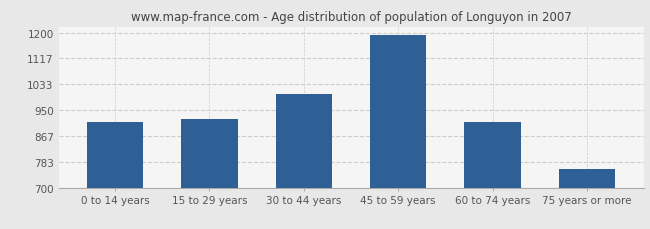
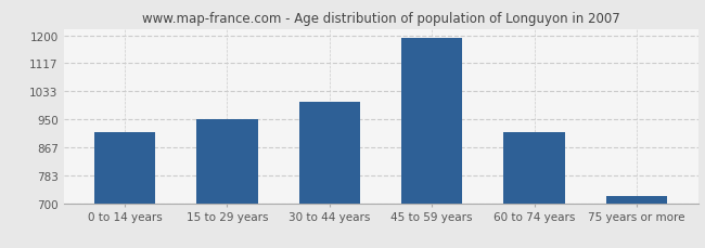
15 to 29 years: 920 -> 952
75 years or more: 760 -> 720
